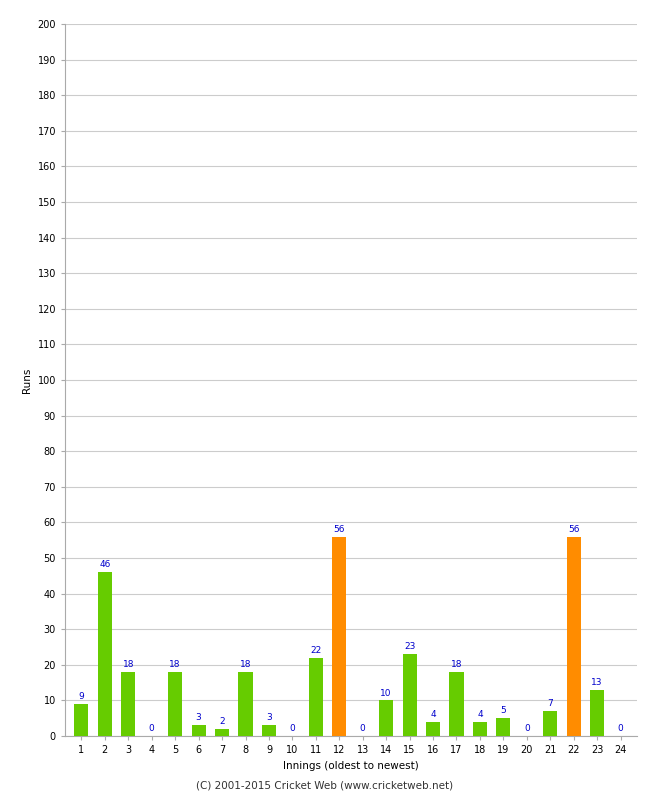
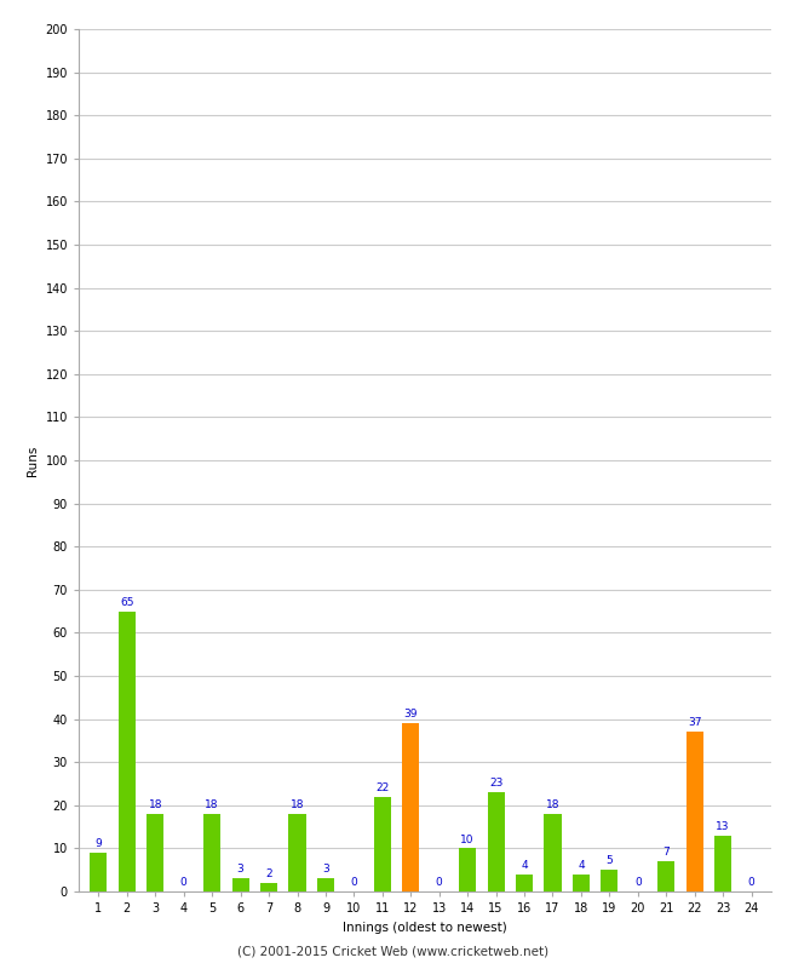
2: 46 -> 65
12: 56 -> 39
22: 56 -> 37
